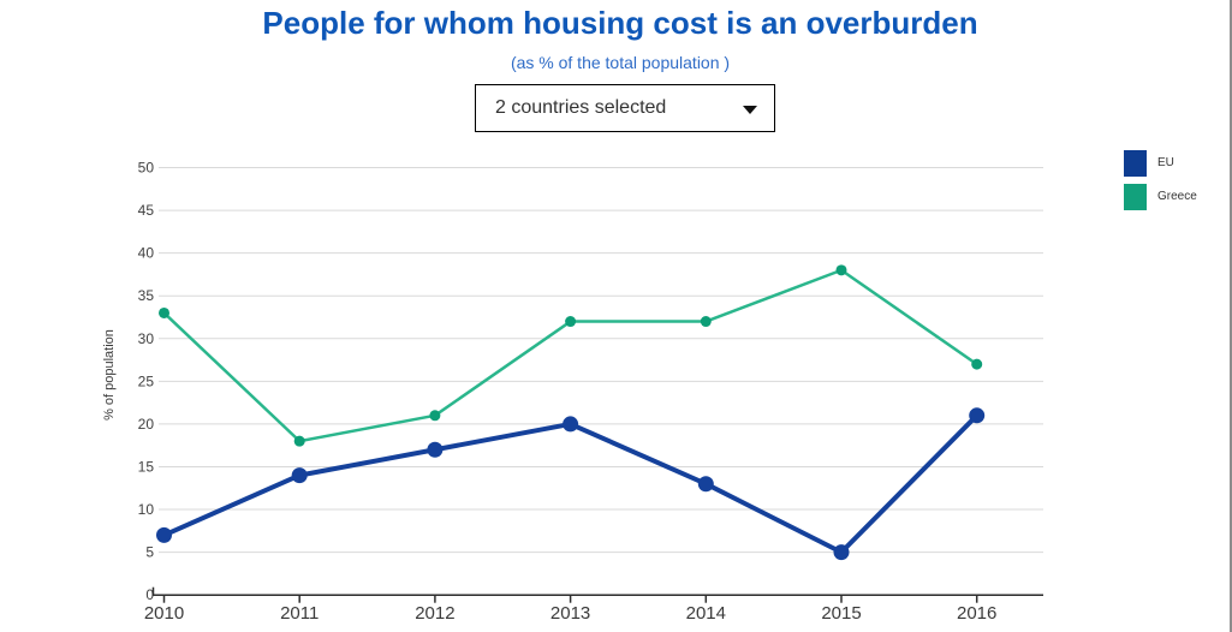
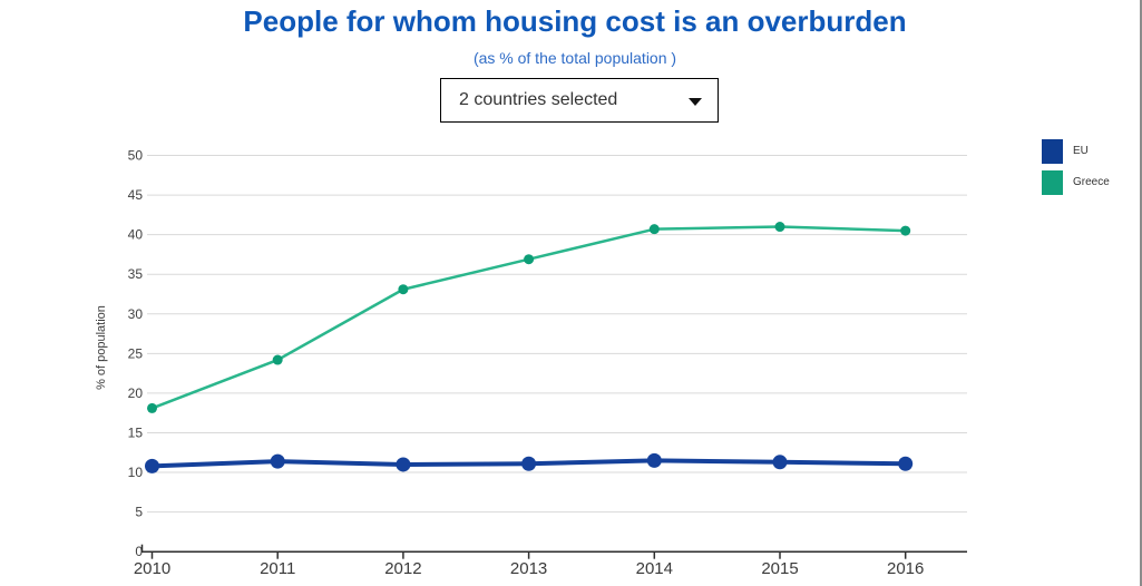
EU/2010: 7 -> 11
Greece/2010: 33 -> 18
EU/2011: 14 -> 11
Greece/2011: 18 -> 24
EU/2012: 17 -> 11
Greece/2012: 21 -> 33
EU/2013: 20 -> 11
Greece/2013: 32 -> 37
EU/2014: 13 -> 12
Greece/2014: 32 -> 41
EU/2015: 5 -> 11
Greece/2015: 38 -> 41
EU/2016: 21 -> 11
Greece/2016: 27 -> 40
